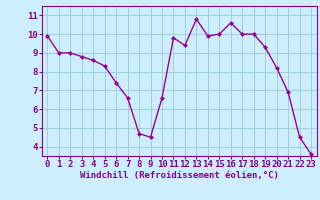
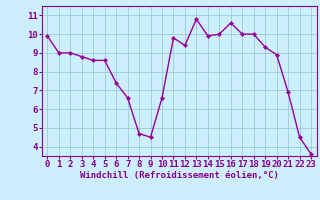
5: 8.3 -> 8.6
20: 8.2 -> 8.9
